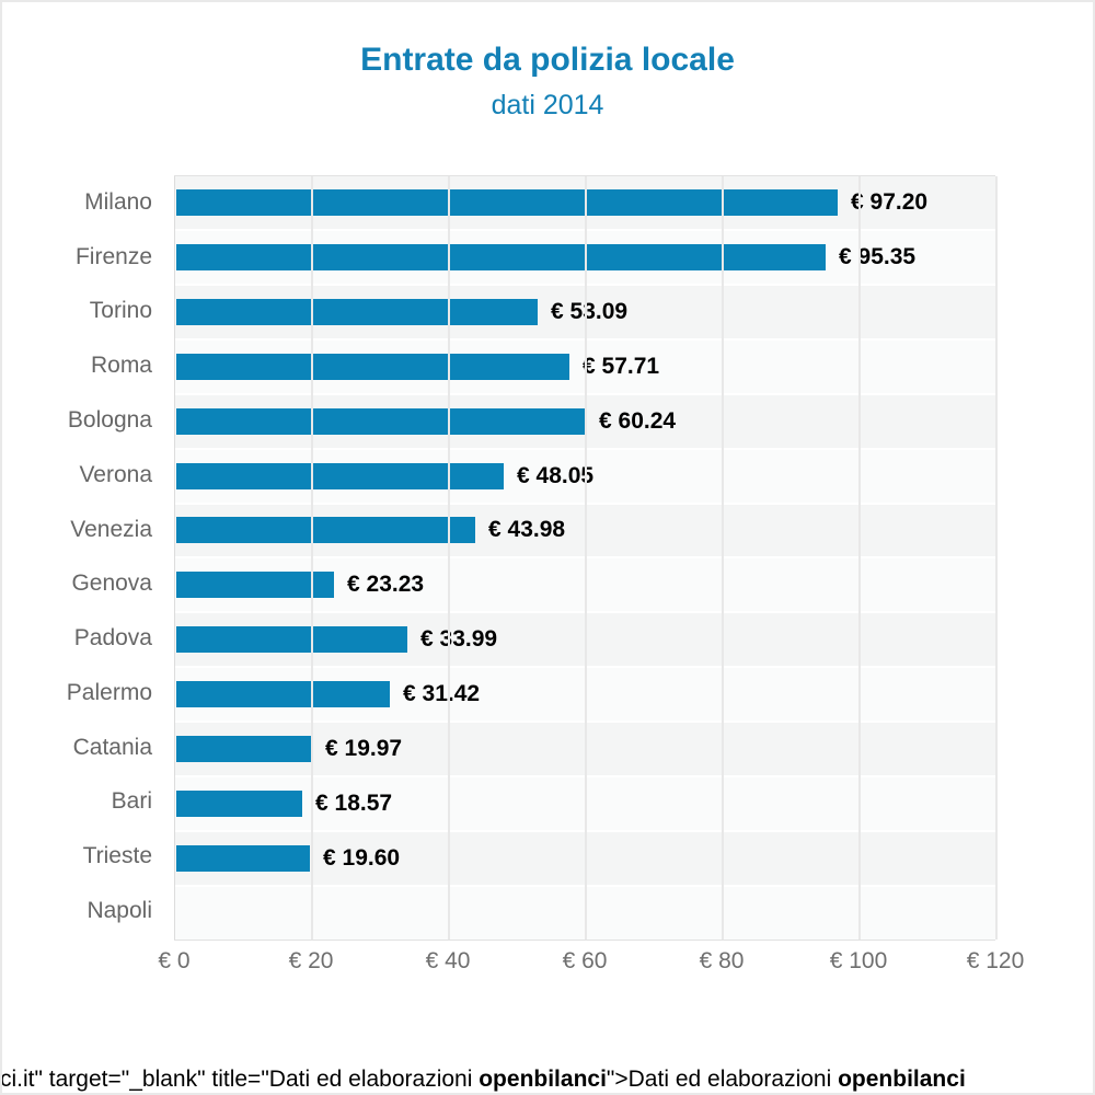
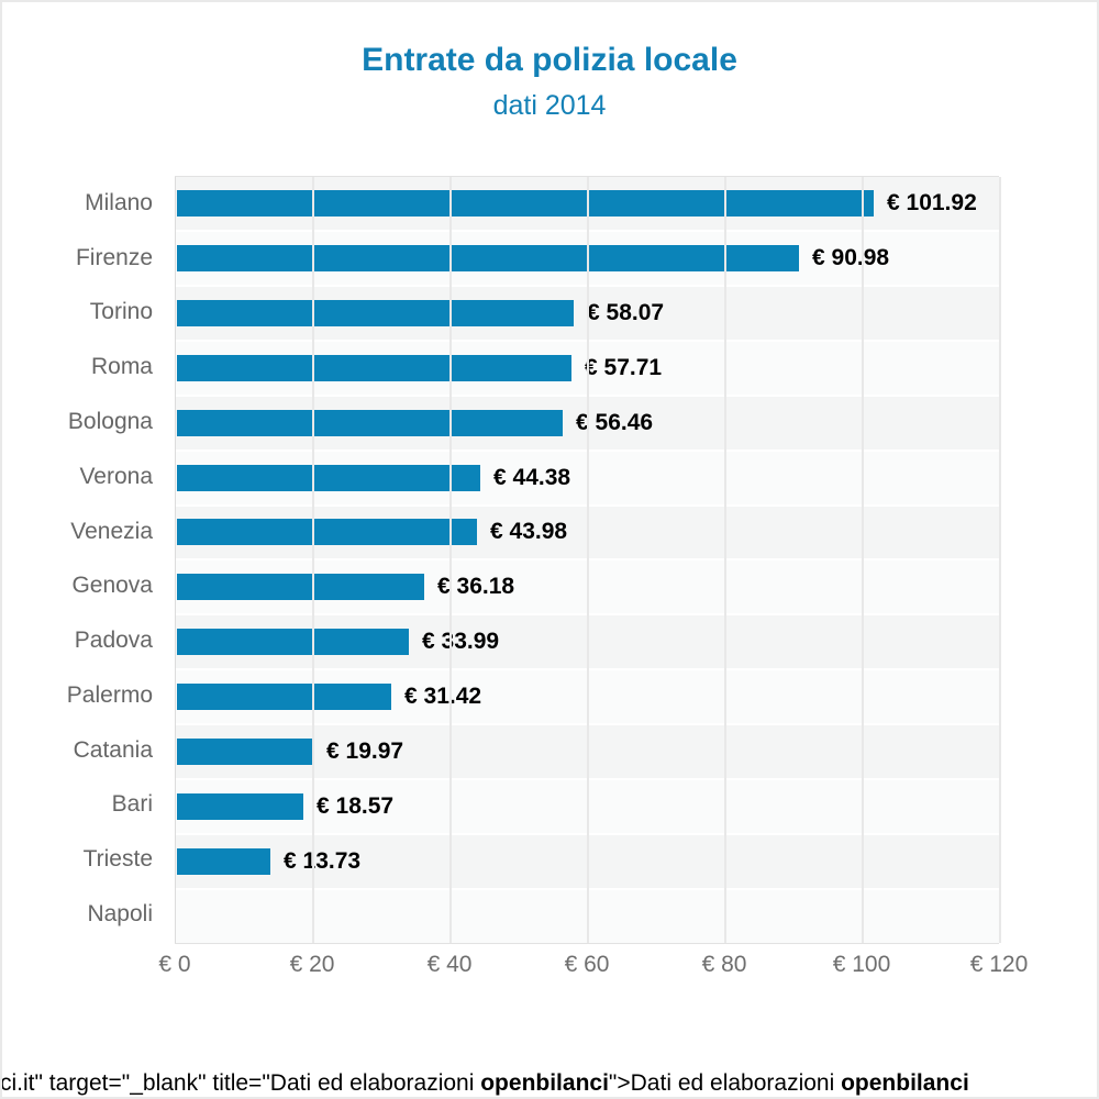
Milano: 97.20 -> 101.92
Firenze: 95.35 -> 90.98
Torino: 53.09 -> 58.07
Bologna: 60.24 -> 56.46
Verona: 48.05 -> 44.38
Genova: 23.23 -> 36.18
Trieste: 19.60 -> 13.73
